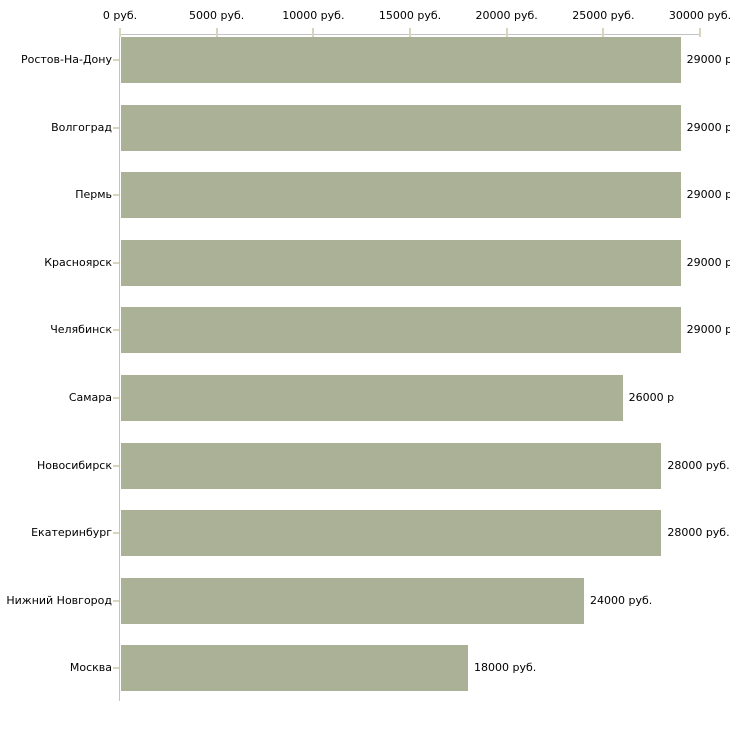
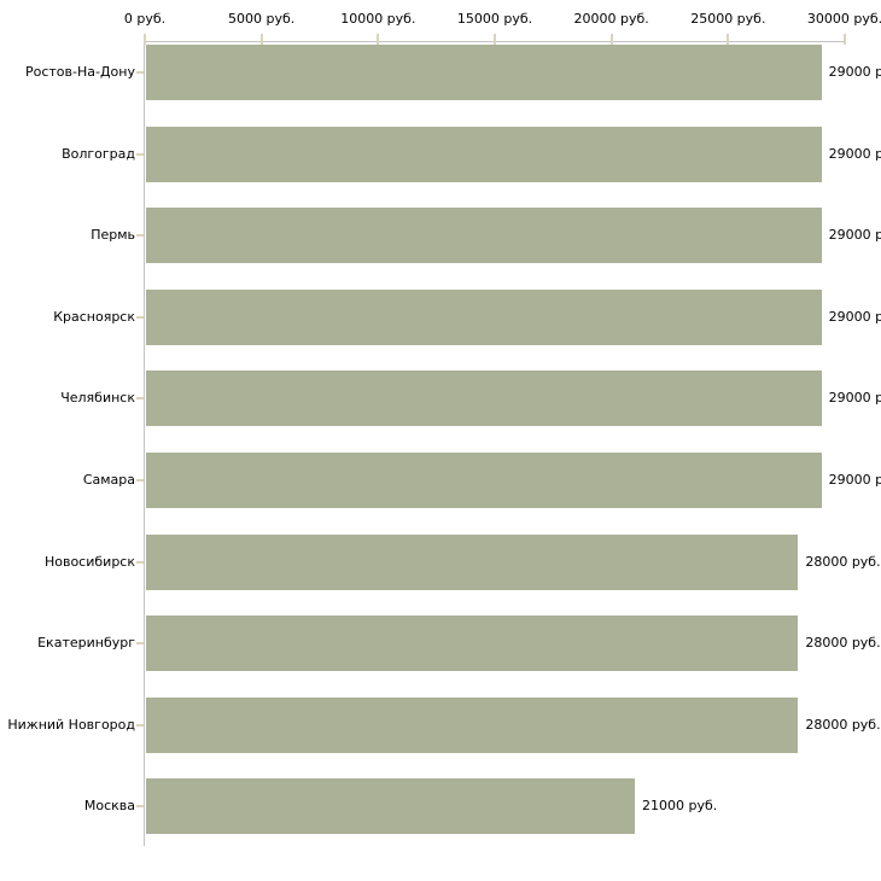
Самара: 26000 -> 29000
Нижний Новгород: 24000 -> 28000
Москва: 18000 -> 21000
